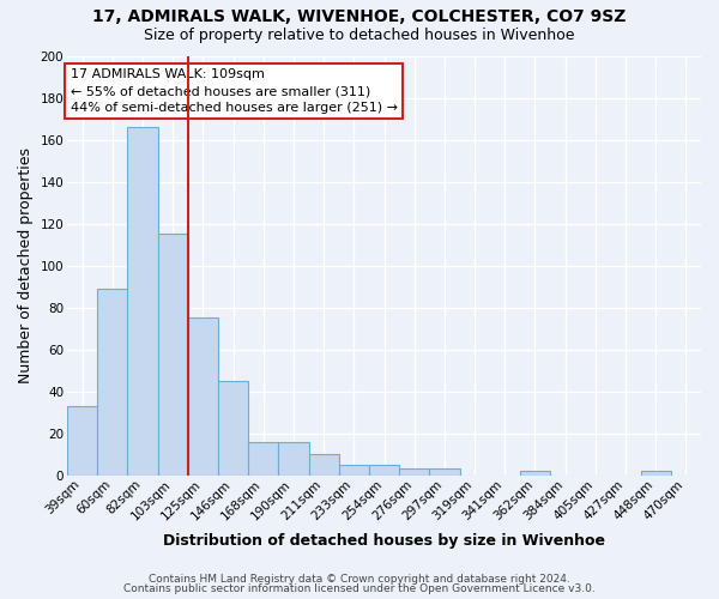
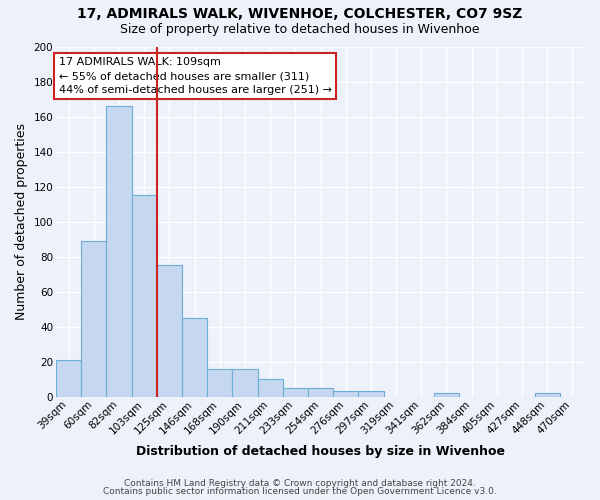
39sqm: 33 -> 21
